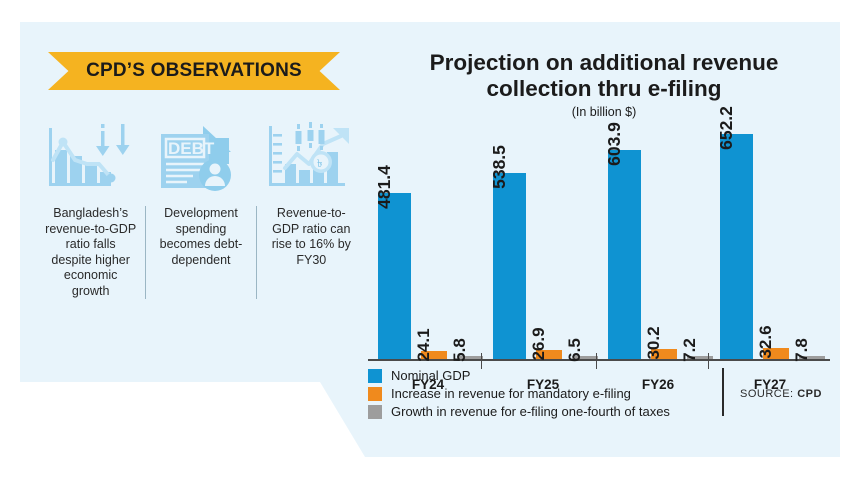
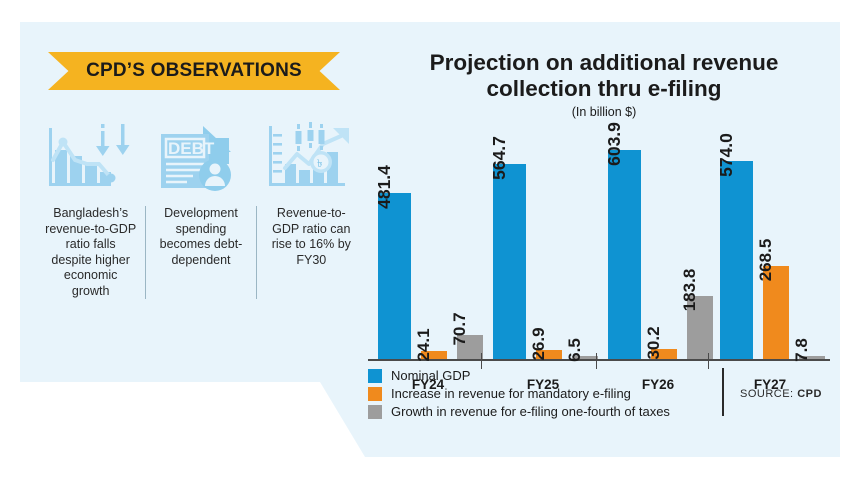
Growth in revenue for e-filing one-fourth of taxes/FY24: 5.8 -> 70.7
Nominal GDP/FY25: 538.5 -> 564.7
Growth in revenue for e-filing one-fourth of taxes/FY26: 7.2 -> 183.8
Nominal GDP/FY27: 652.2 -> 574.0
Increase in revenue for mandatory e-filing/FY27: 32.6 -> 268.5
